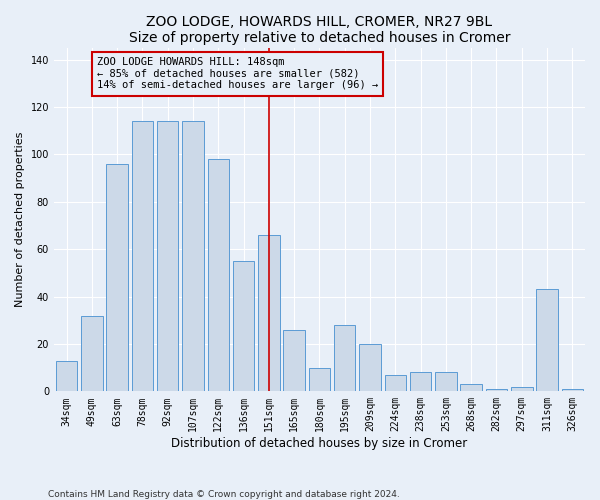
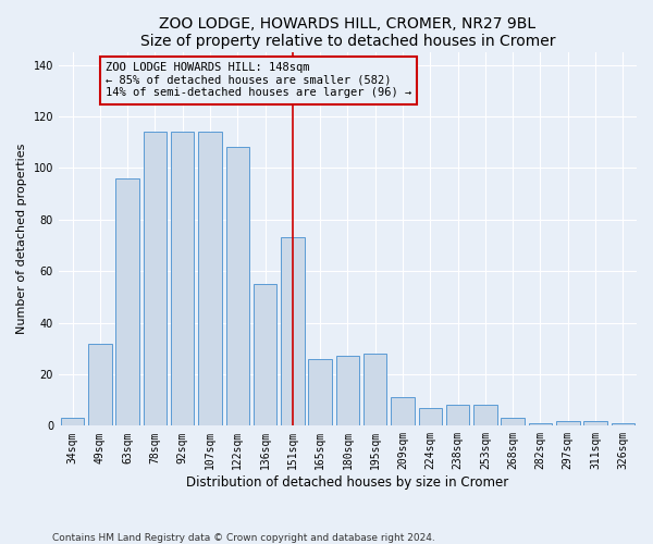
34sqm: 13 -> 3
122sqm: 98 -> 108
151sqm: 66 -> 73
180sqm: 10 -> 27
209sqm: 20 -> 11
311sqm: 43 -> 2
